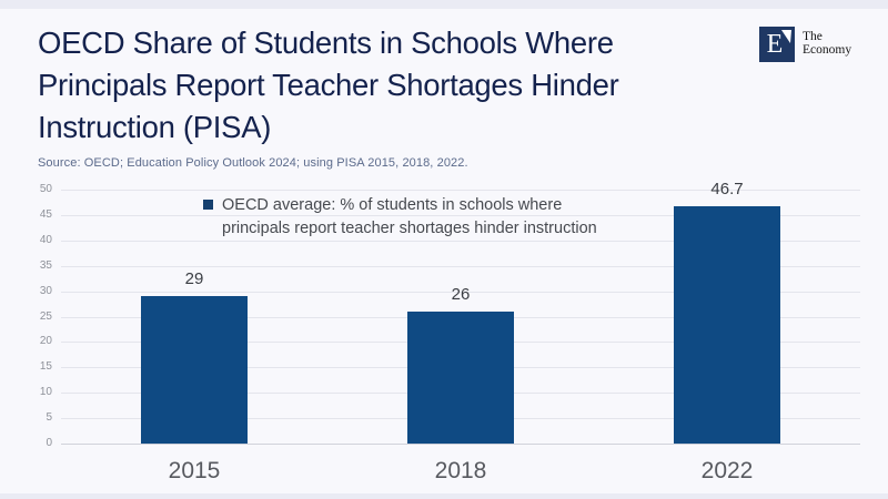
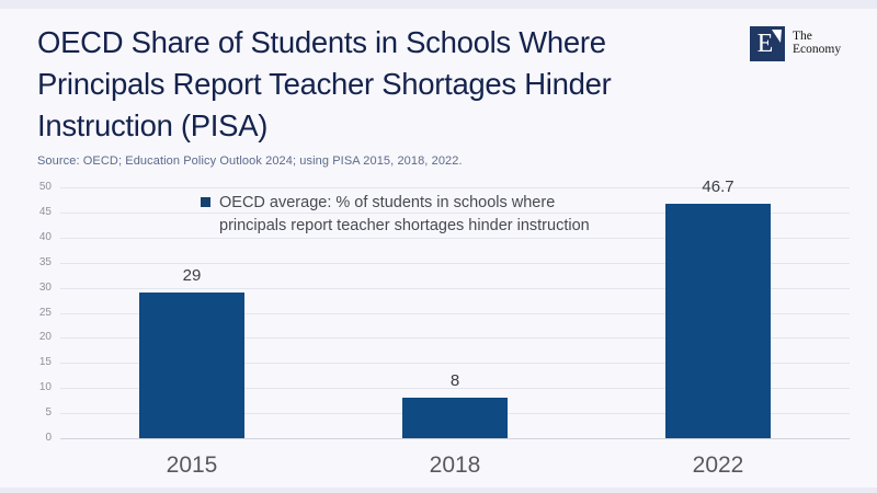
2018: 26 -> 8
